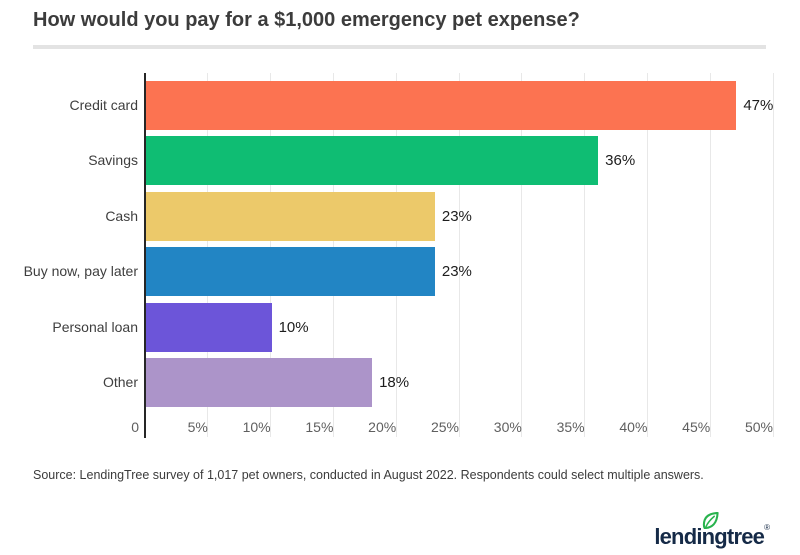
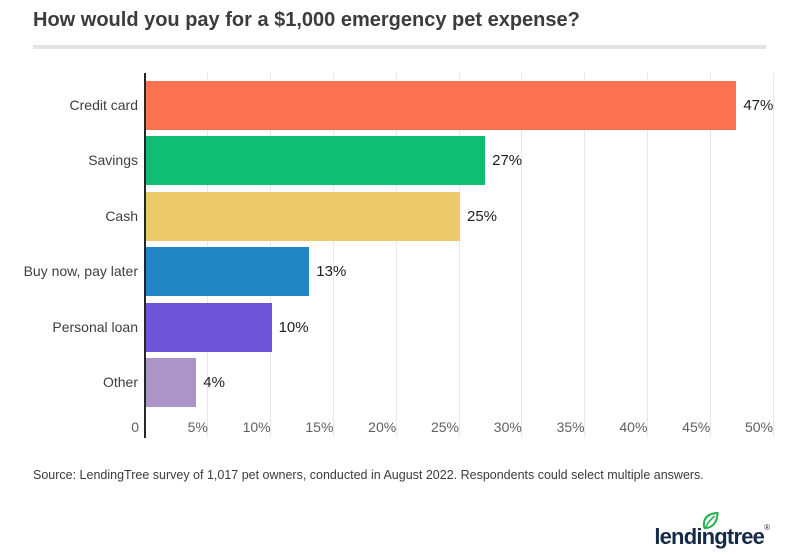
Savings: 36% -> 27%
Cash: 23% -> 25%
Buy now, pay later: 23% -> 13%
Other: 18% -> 4%
